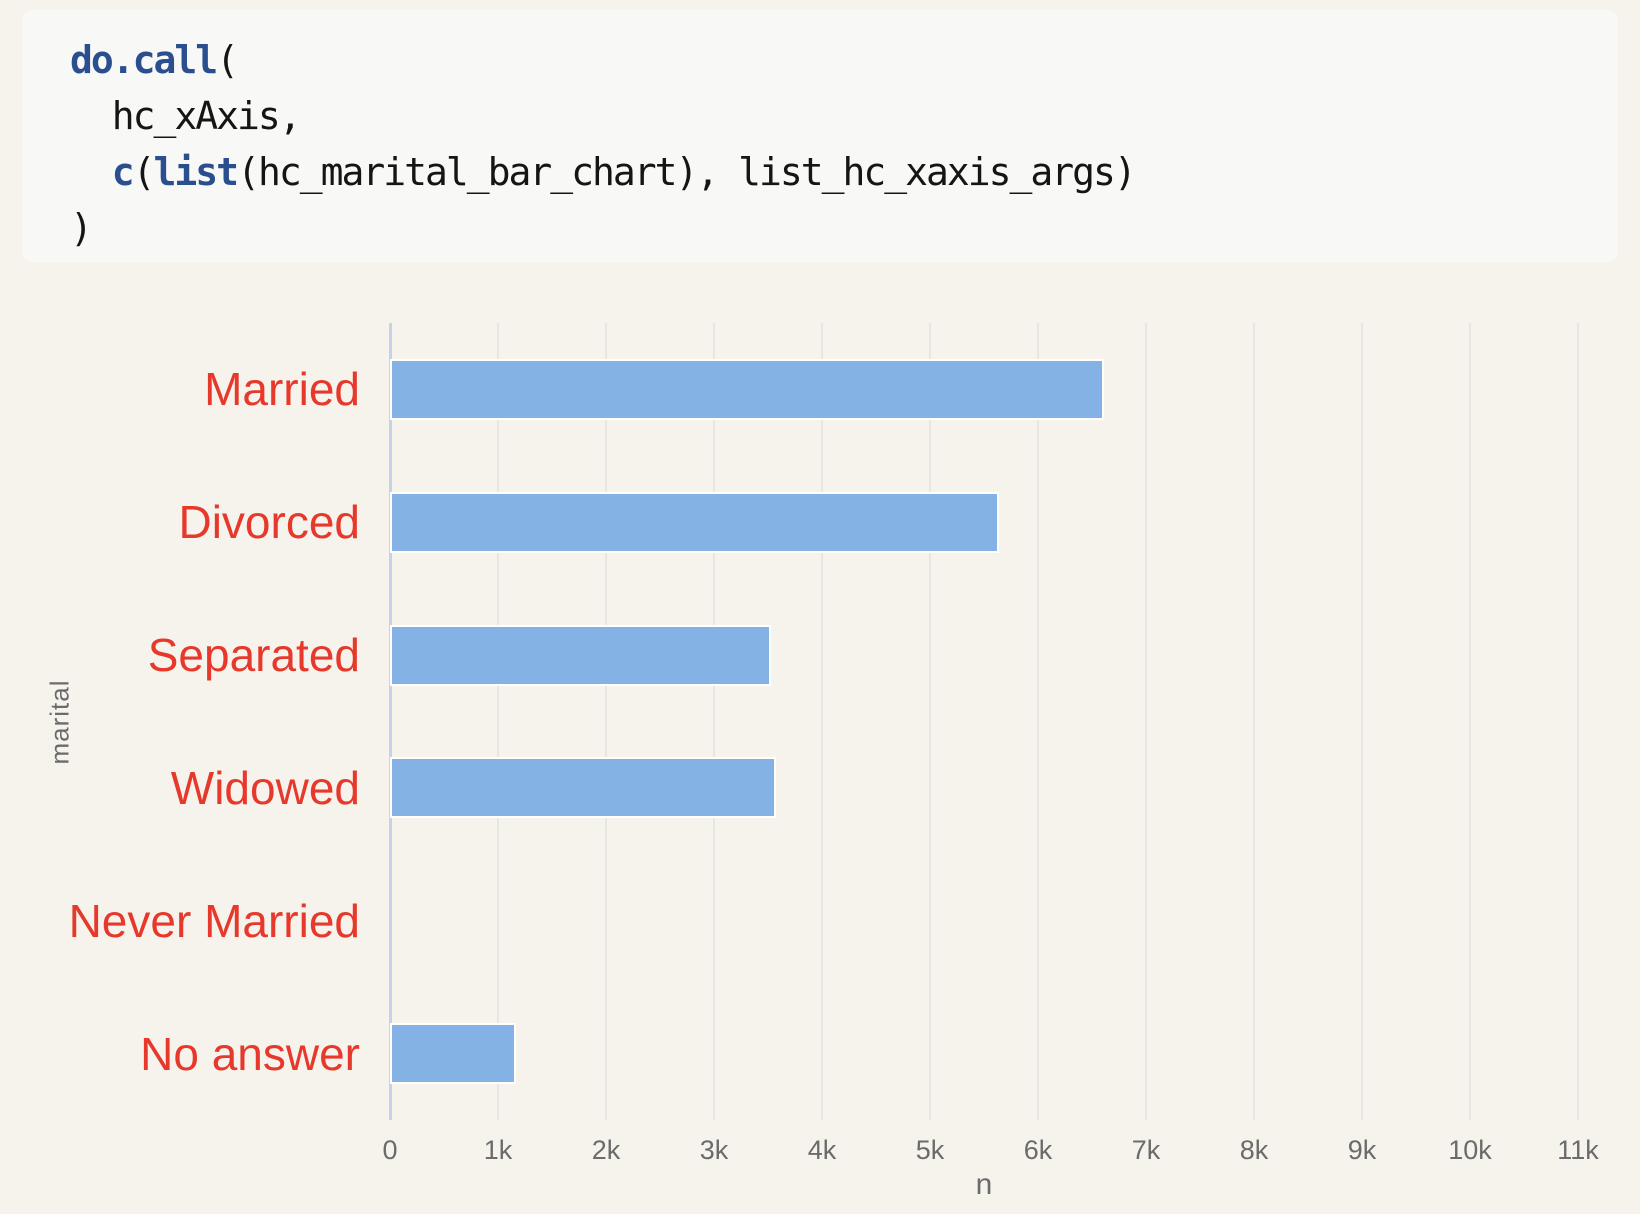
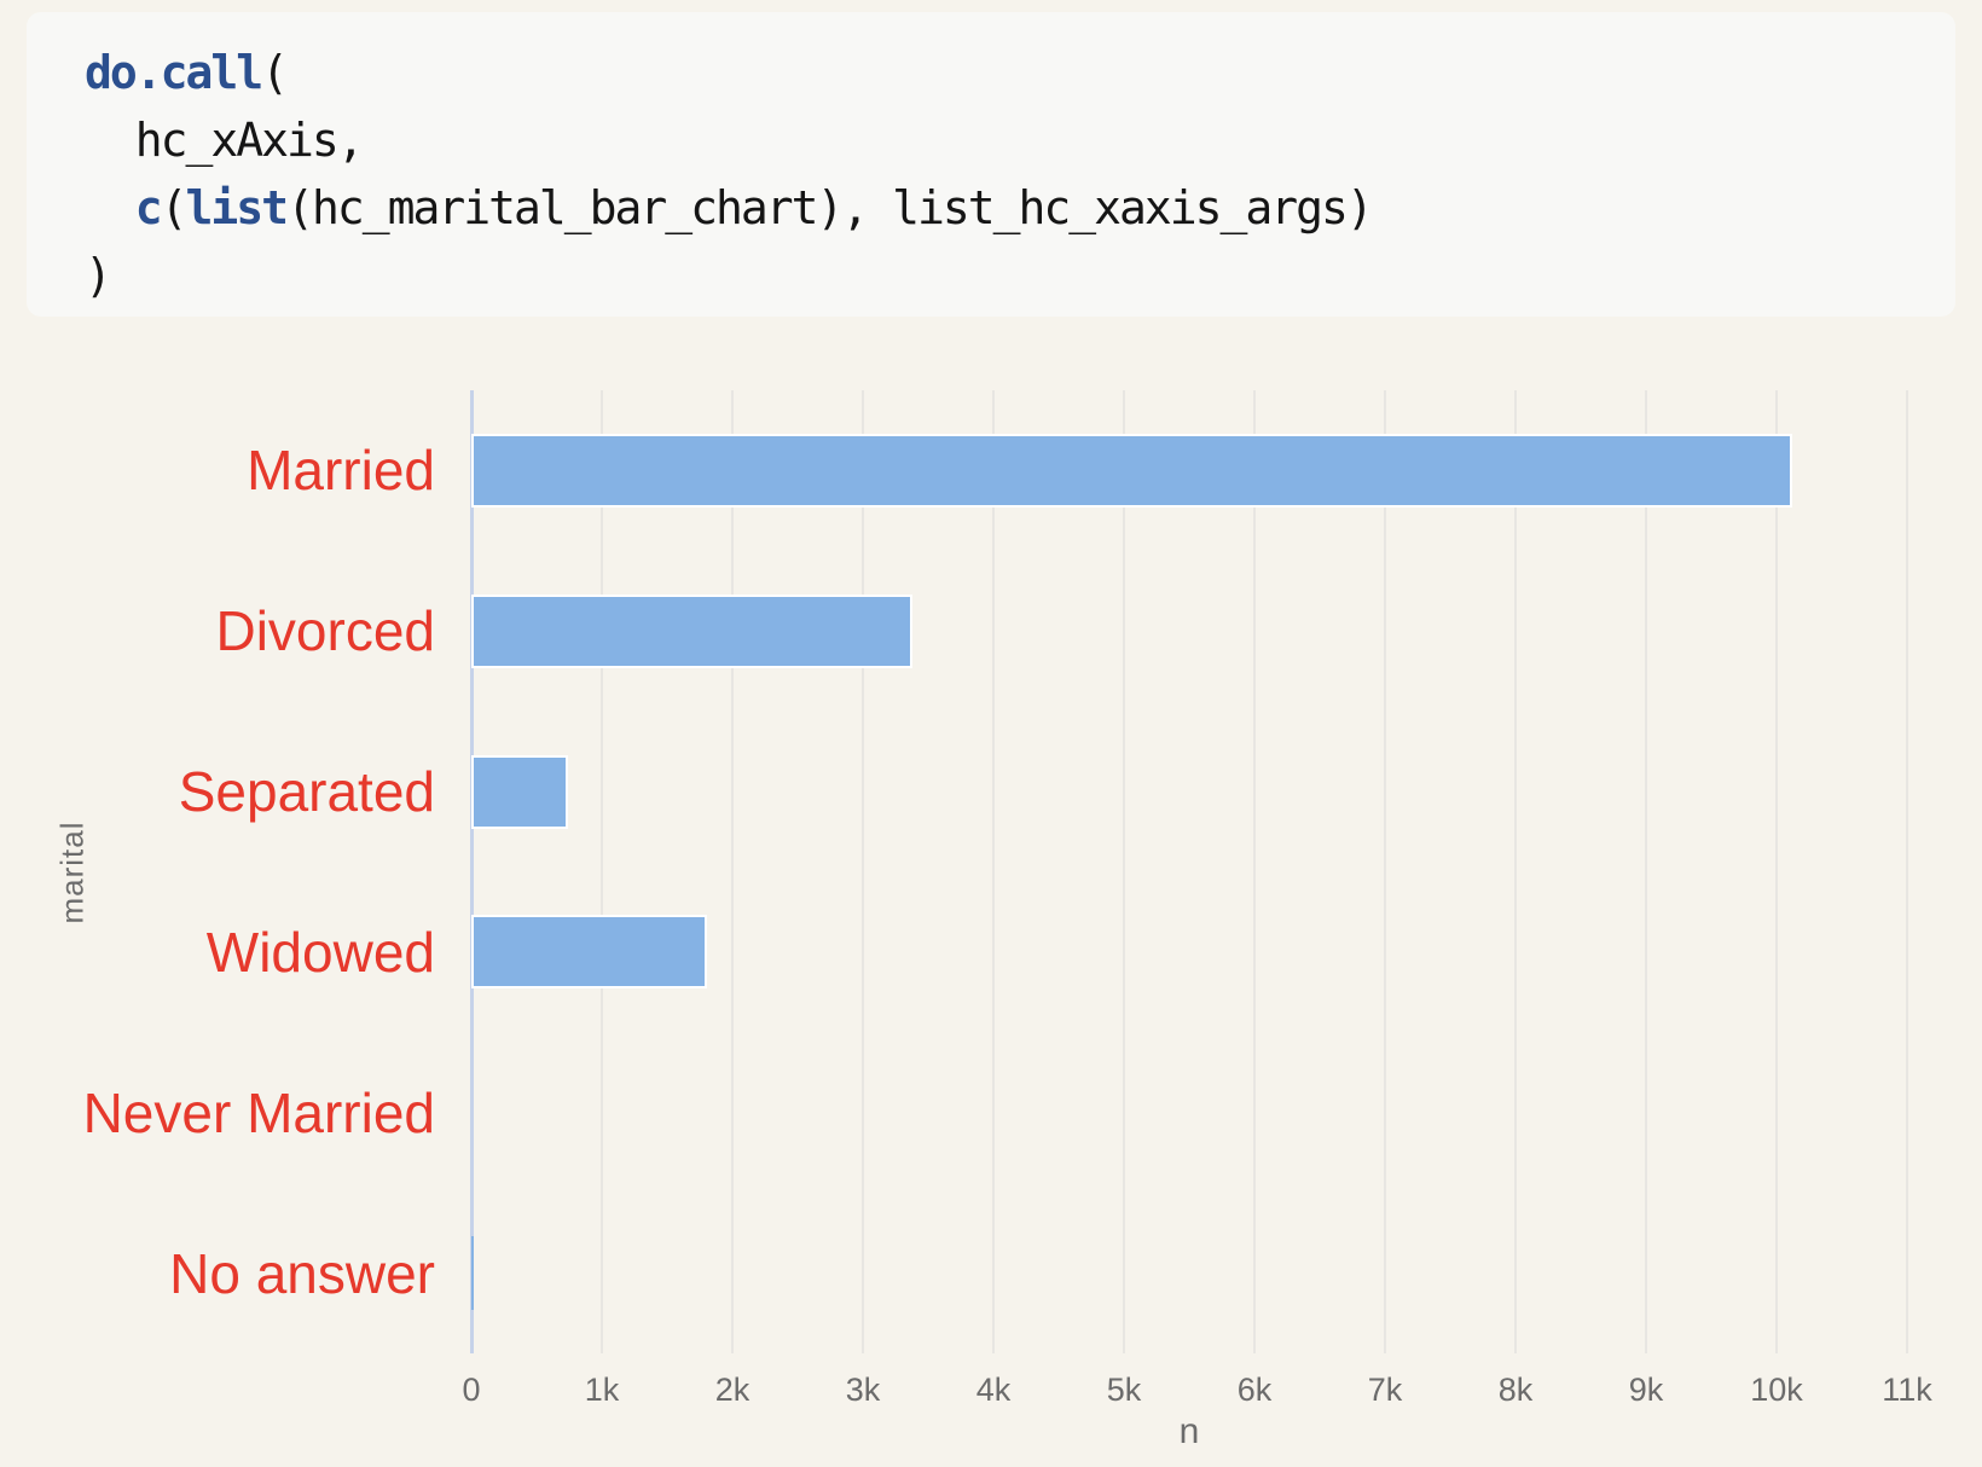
Married: 6.61k -> 10.12k
Divorced: 5.64k -> 3.38k
Separated: 3.53k -> 0.74k
Widowed: 3.57k -> 1.81k
No answer: 1.17k -> 0.02k
